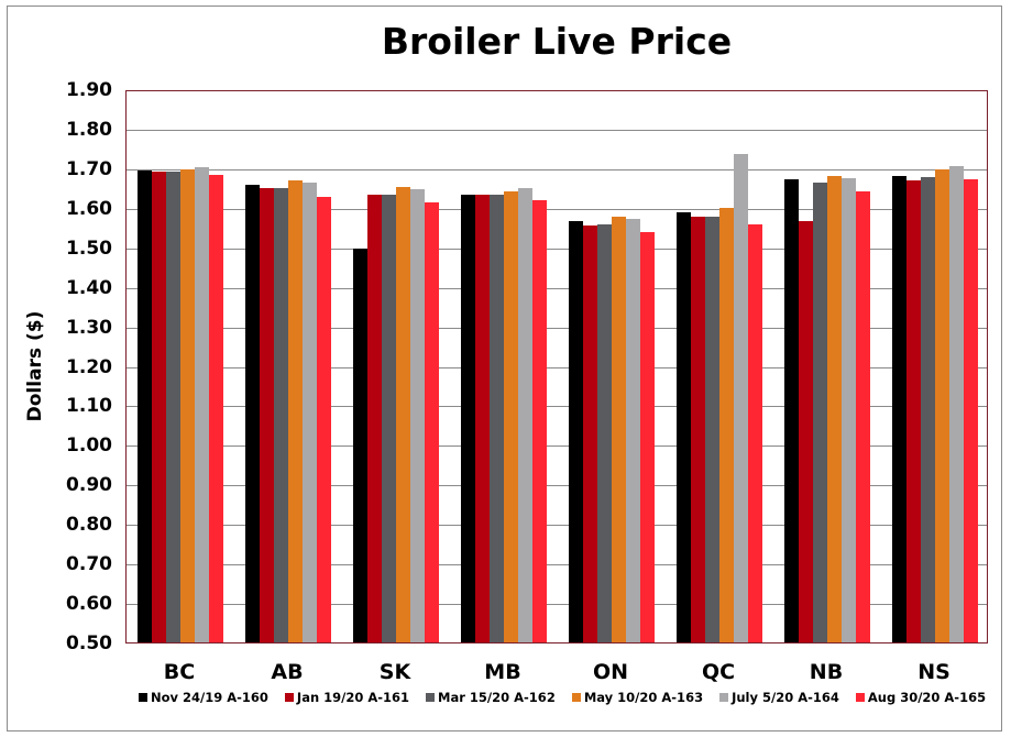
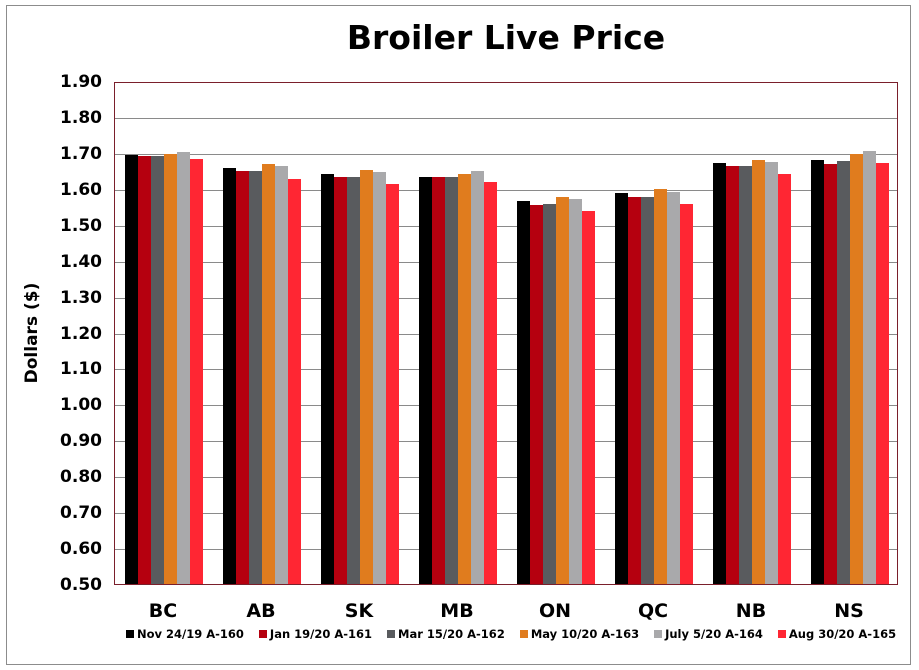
Nov 24/19 A-160/SK: 1.50 -> 1.65
July 5/20 A-164/QC: 1.74 -> 1.59
Jan 19/20 A-161/NB: 1.57 -> 1.67
